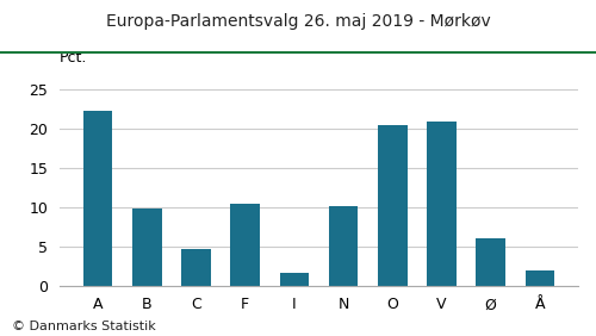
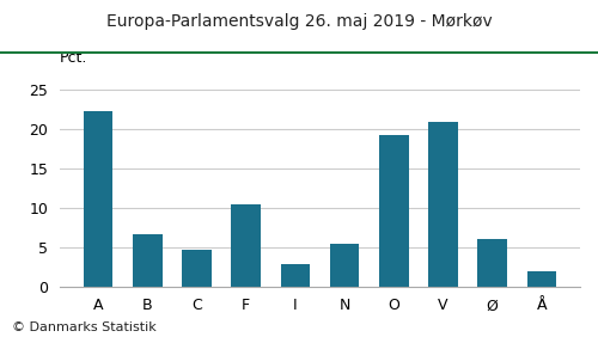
B: 9.8 -> 6.6
I: 1.6 -> 2.9
N: 10.2 -> 5.5
O: 20.4 -> 19.3
